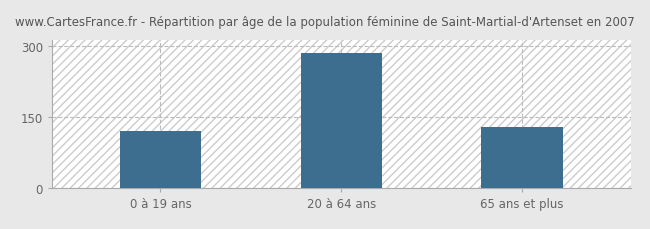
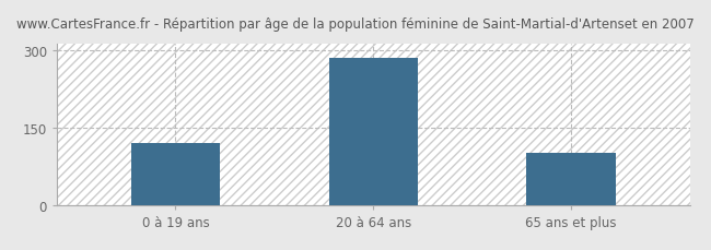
65 ans et plus: 128 -> 100
